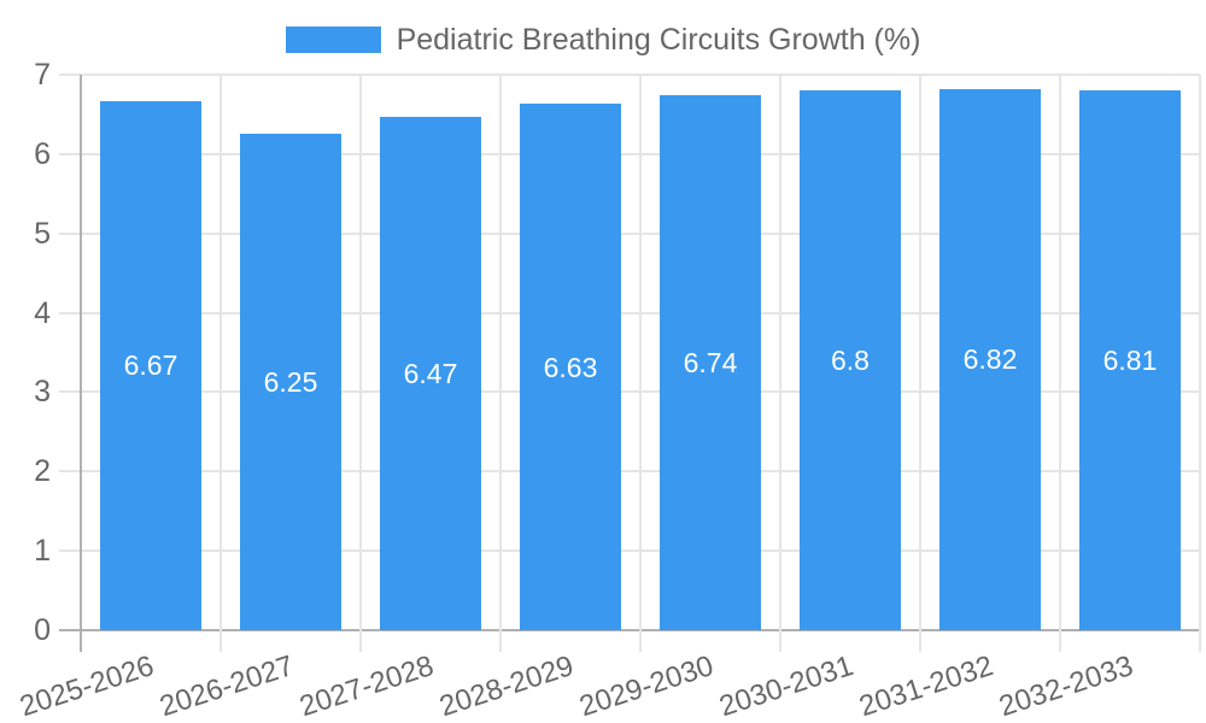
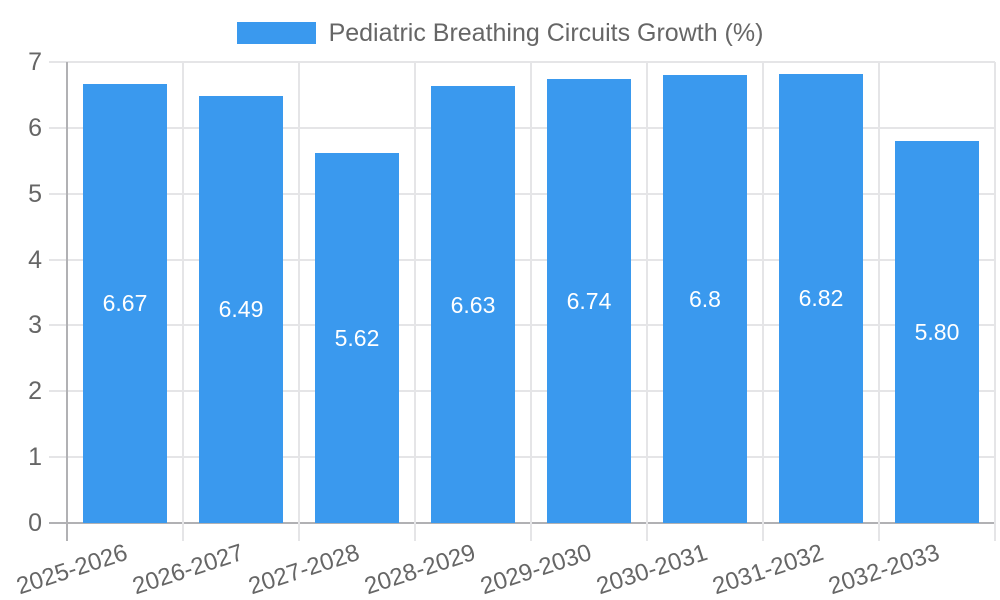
2026-2027: 6.25 -> 6.49
2027-2028: 6.47 -> 5.62
2032-2033: 6.81 -> 5.80
